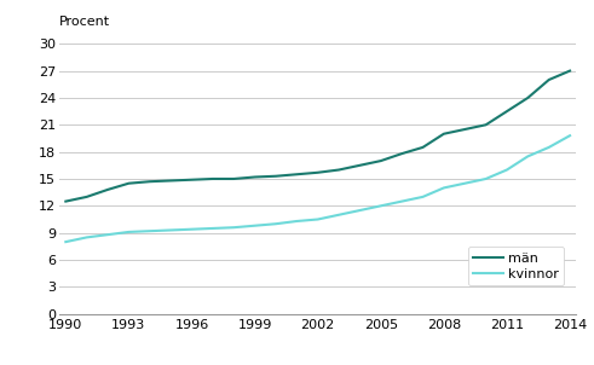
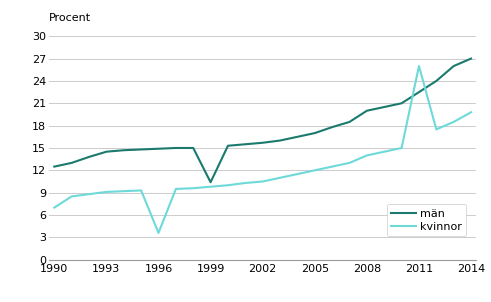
kvinnor/1990: 8.0 -> 7.0
kvinnor/1996: 9.4 -> 3.6
män/1999: 15.2 -> 10.4
kvinnor/2011: 16.0 -> 26.0
